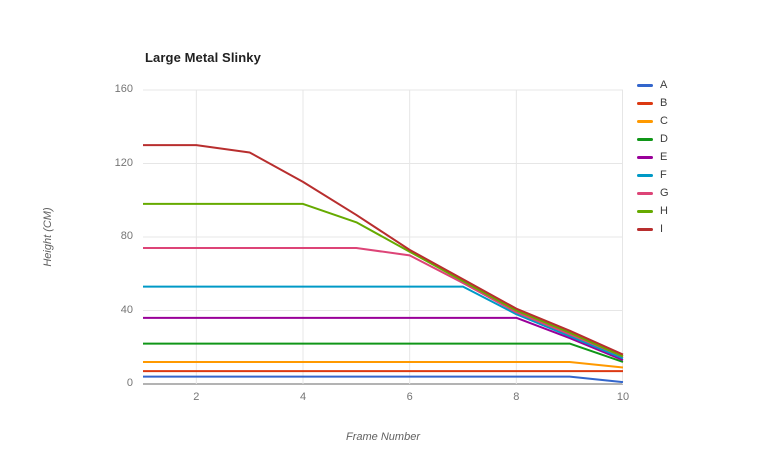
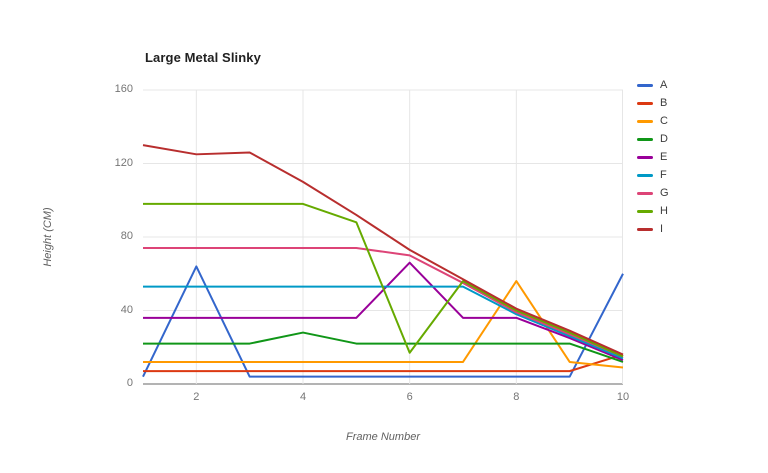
A/2: 4 -> 64
I/2: 130 -> 125
D/4: 22 -> 28
E/6: 36 -> 66
H/6: 72 -> 17
C/8: 12 -> 56
A/10: 1 -> 60
B/10: 7 -> 16
